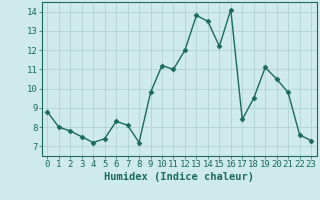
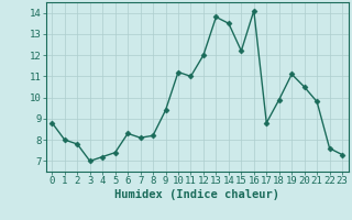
3: 7.5 -> 7.0
8: 7.2 -> 8.2
9: 9.8 -> 9.4
17: 8.4 -> 8.8
18: 9.5 -> 9.9
